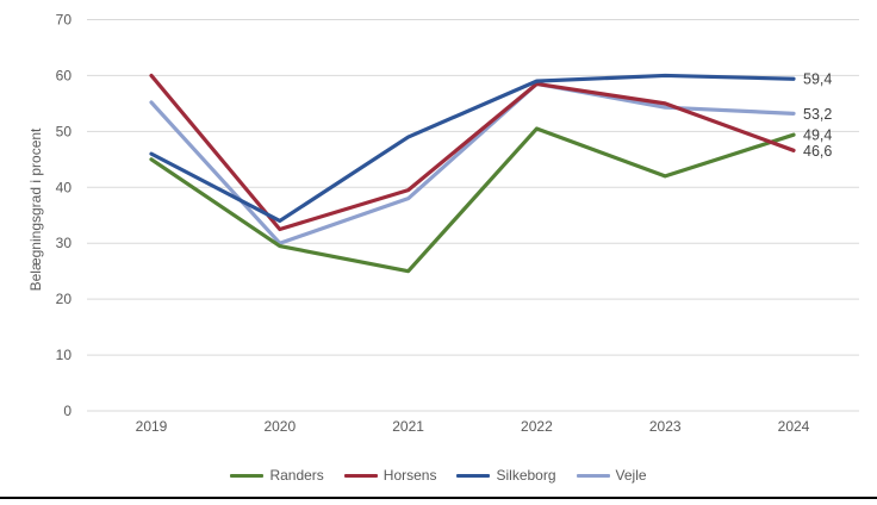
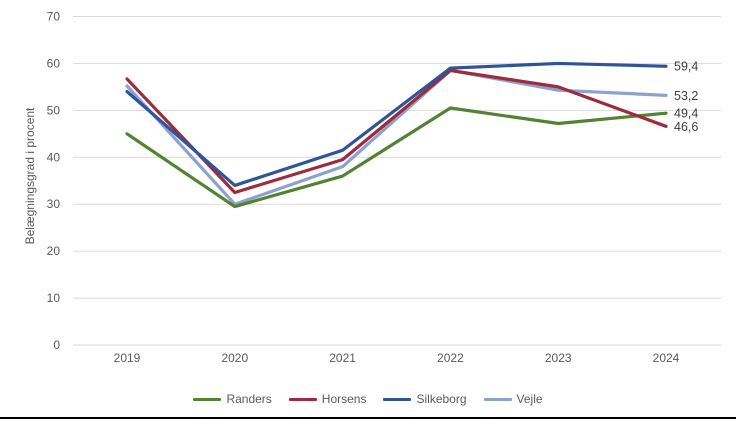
Horsens/2019: 60 -> 57
Silkeborg/2019: 46 -> 54
Randers/2021: 25 -> 36
Silkeborg/2021: 49 -> 42
Randers/2023: 42 -> 47
